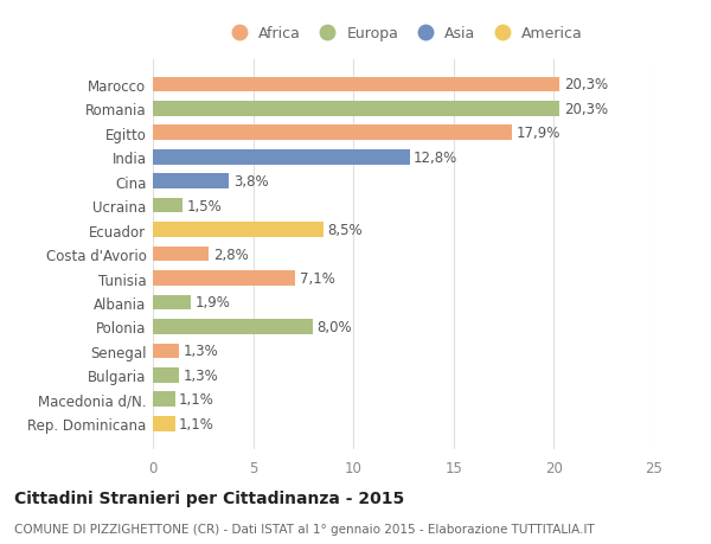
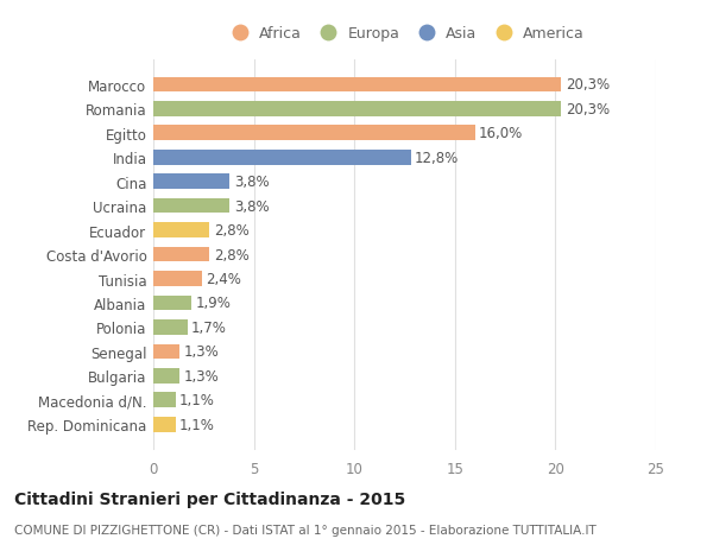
Egitto: 17,9% -> 16,0%
Ucraina: 1,5% -> 3,8%
Ecuador: 8,5% -> 2,8%
Tunisia: 7,1% -> 2,4%
Polonia: 8,0% -> 1,7%
